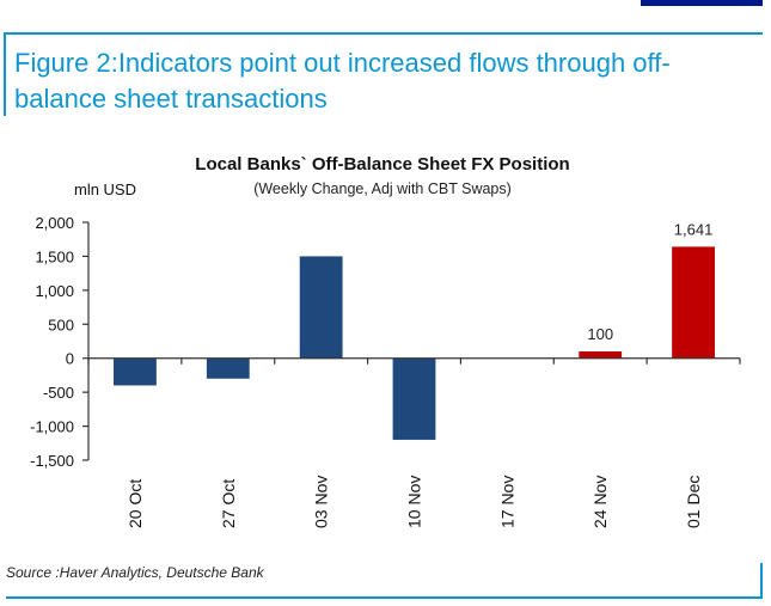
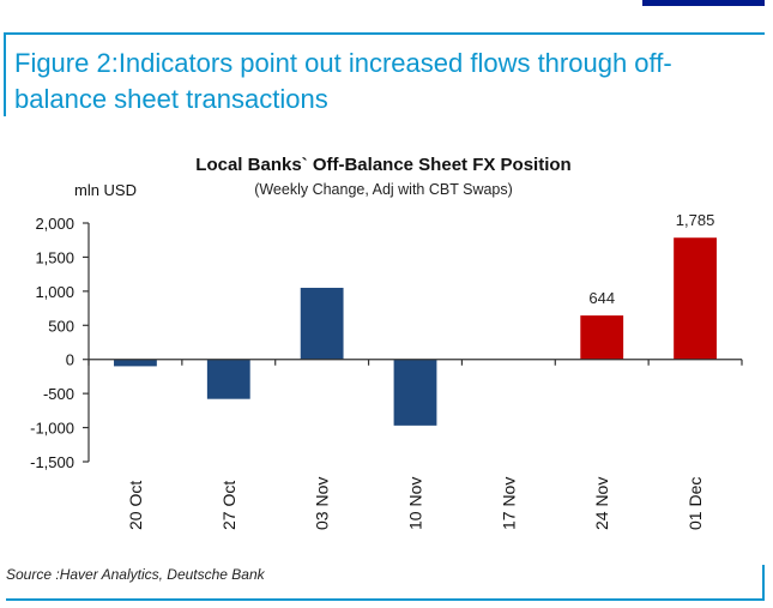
20 Oct: -400 -> -100
27 Oct: -300 -> -600
03 Nov: 1500 -> 1000
10 Nov: -1200 -> -1000
24 Nov: 100 -> 644
01 Dec: 1,641 -> 1,785
